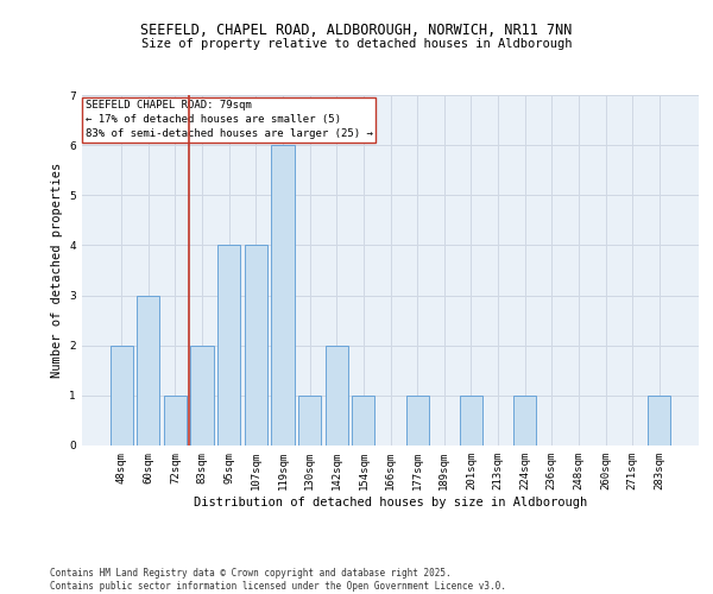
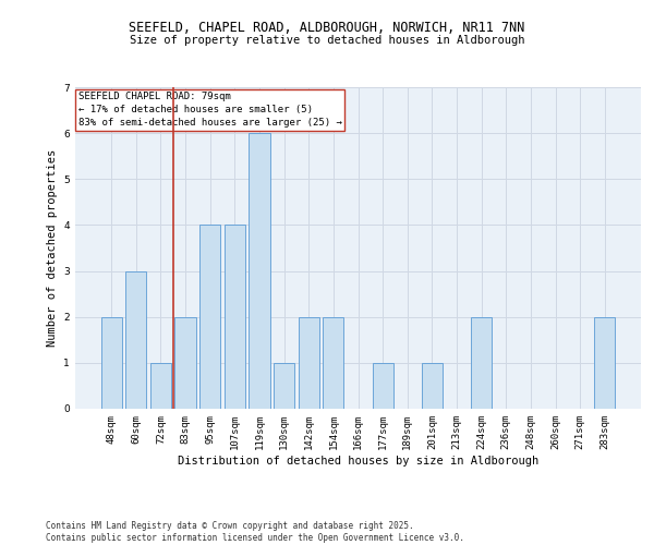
154sqm: 1 -> 2
224sqm: 1 -> 2
283sqm: 1 -> 2
